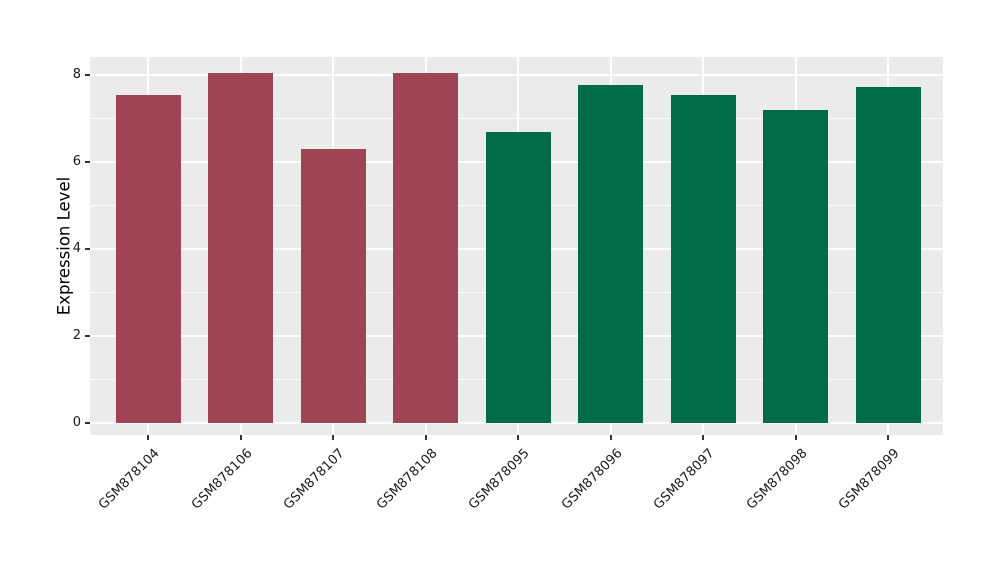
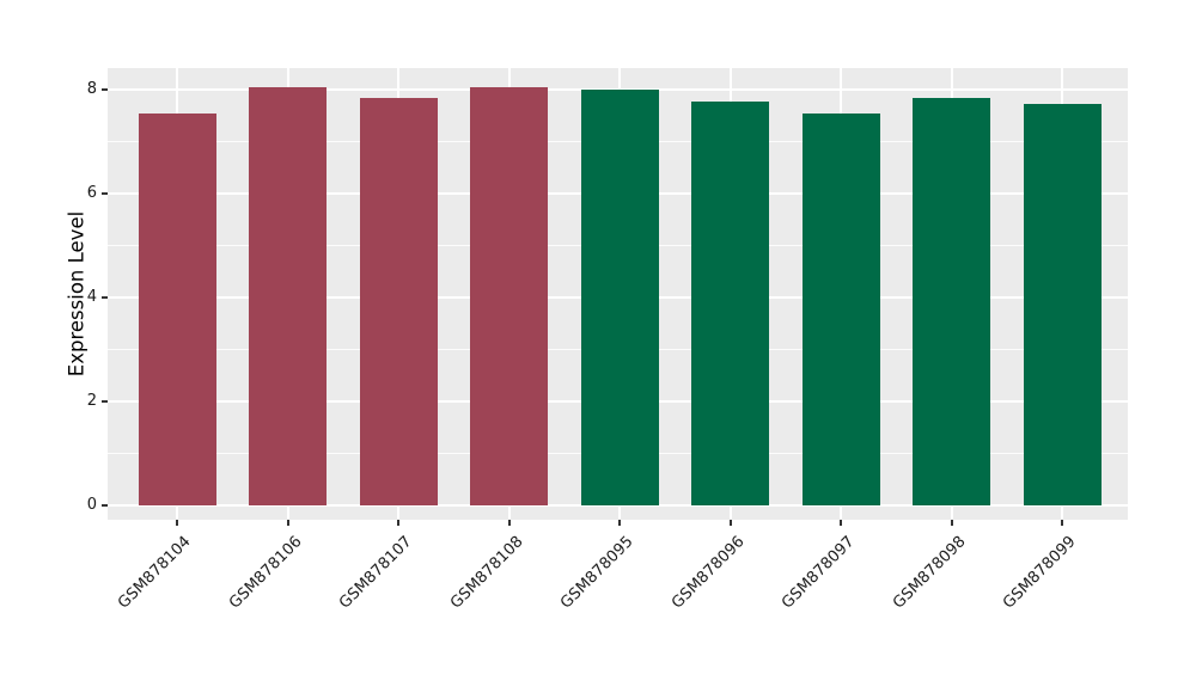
GSM878107: 6.3 -> 7.8
GSM878095: 6.7 -> 8.0
GSM878098: 7.2 -> 7.8
